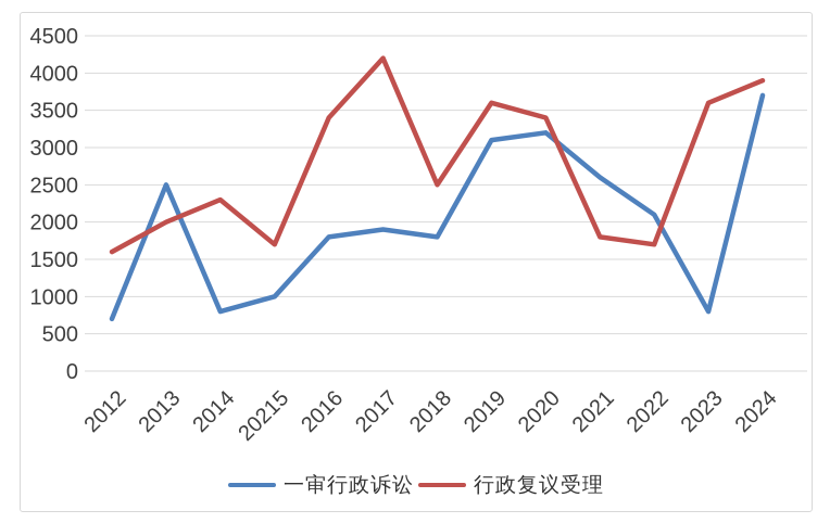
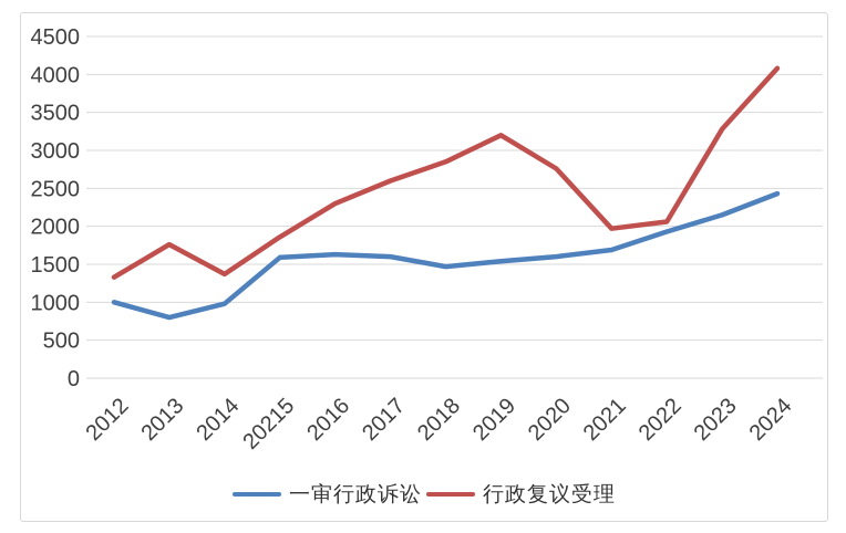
一审行政诉讼/2012: 700 -> 1000
行政复议受理/2012: 1600 -> 1300
一审行政诉讼/2013: 2500 -> 800
行政复议受理/2013: 2000 -> 1800
一审行政诉讼/2014: 800 -> 1000
行政复议受理/2014: 2300 -> 1400
一审行政诉讼/20215: 1000 -> 1600
行政复议受理/20215: 1700 -> 1900
一审行政诉讼/2016: 1800 -> 1600
行政复议受理/2016: 3400 -> 2300
一审行政诉讼/2017: 1900 -> 1600
行政复议受理/2017: 4200 -> 2600
一审行政诉讼/2018: 1800 -> 1500
行政复议受理/2018: 2500 -> 2800
一审行政诉讼/2019: 3100 -> 1500
行政复议受理/2019: 3600 -> 3200
一审行政诉讼/2020: 3200 -> 1600
行政复议受理/2020: 3400 -> 2800
一审行政诉讼/2021: 2600 -> 1700
行政复议受理/2021: 1800 -> 2000
一审行政诉讼/2022: 2100 -> 1900
行政复议受理/2022: 1700 -> 2100
一审行政诉讼/2023: 800 -> 2200
行政复议受理/2023: 3600 -> 3300
一审行政诉讼/2024: 3700 -> 2400
行政复议受理/2024: 3900 -> 4100
